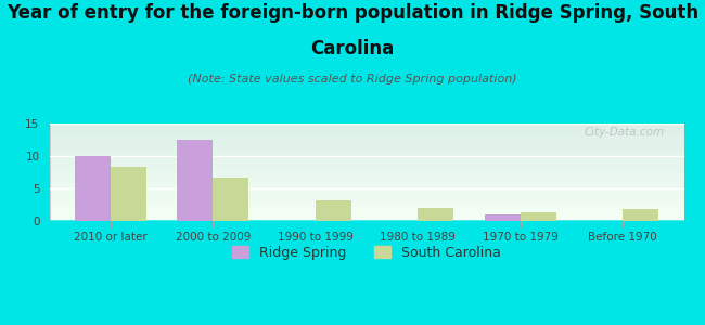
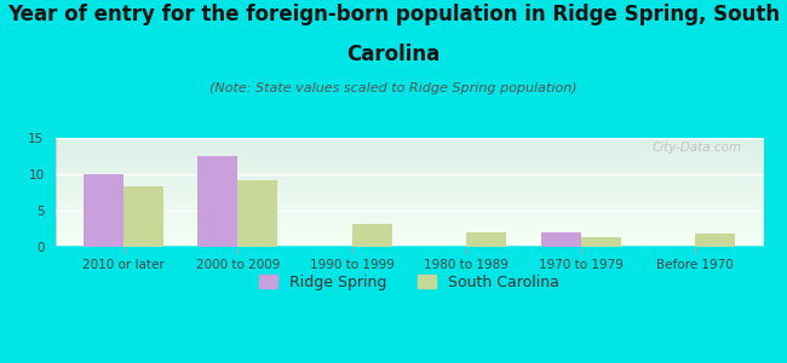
South Carolina/2000 to 2009: 6.7 -> 9.2
Ridge Spring/1970 to 1979: 1.0 -> 2.0
